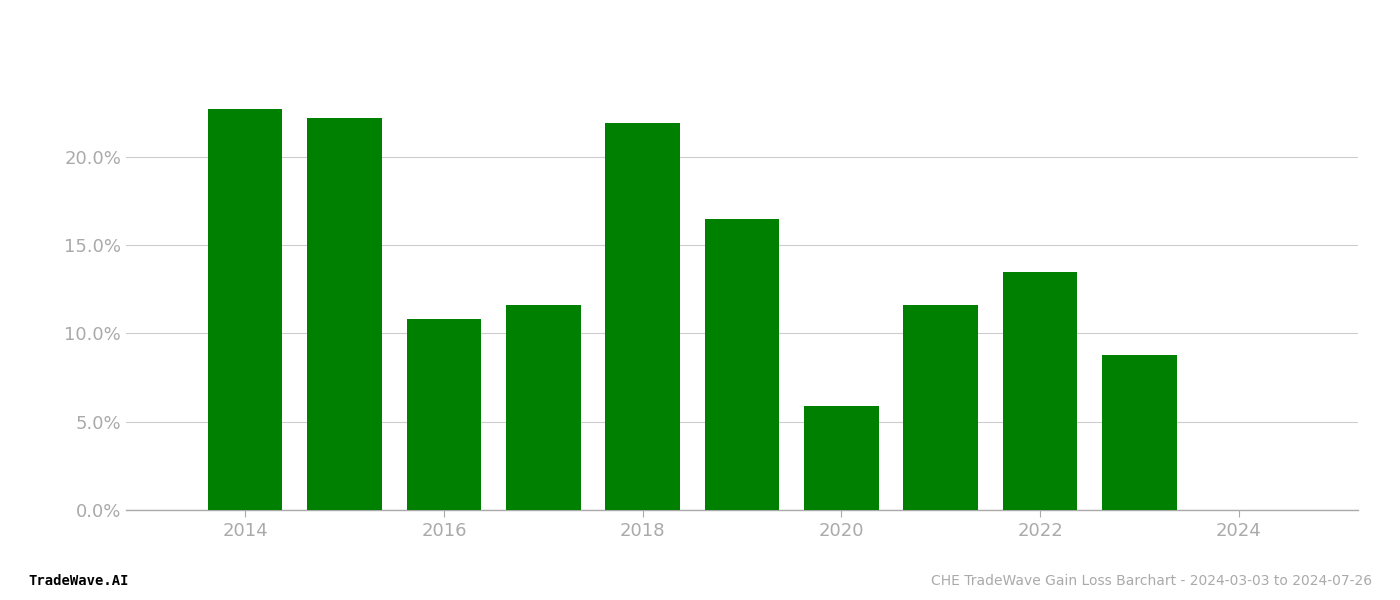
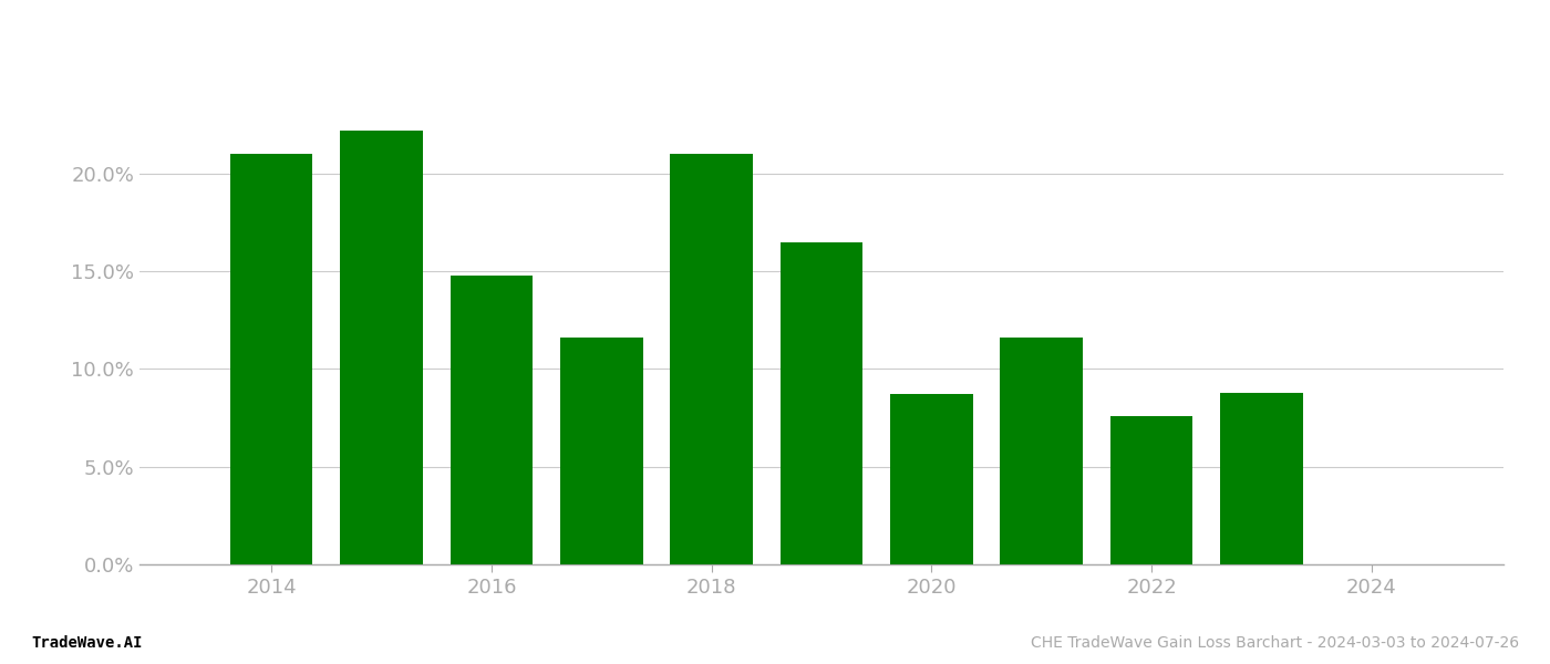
2014: 22.7% -> 21.0%
2016: 10.8% -> 14.8%
2018: 21.9% -> 21.0%
2020: 5.9% -> 8.7%
2022: 13.5% -> 7.6%
